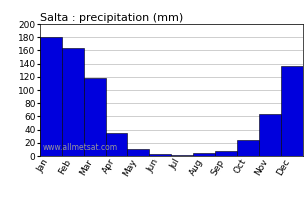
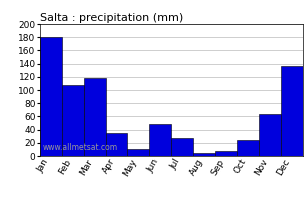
Feb: 163 -> 108
Jun: 3 -> 48
Jul: 2 -> 28
